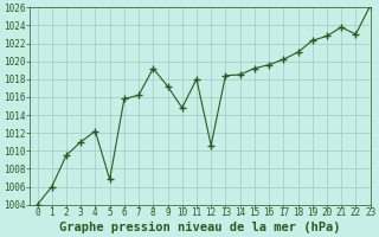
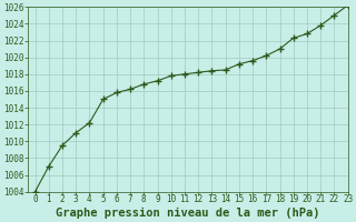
1: 1006.0 -> 1007.0
5: 1006.8 -> 1015.0
8: 1019.2 -> 1016.8
10: 1014.8 -> 1017.8
12: 1010.6 -> 1018.2
22: 1023.0 -> 1025.0
